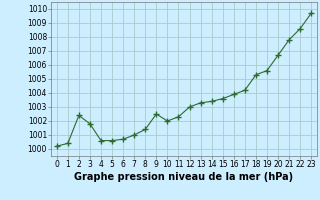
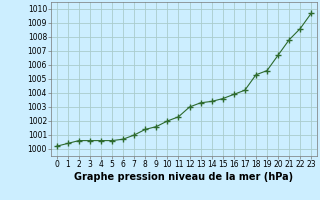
2: 1002.4 -> 1000.6
3: 1001.8 -> 1000.6
9: 1002.5 -> 1001.6
